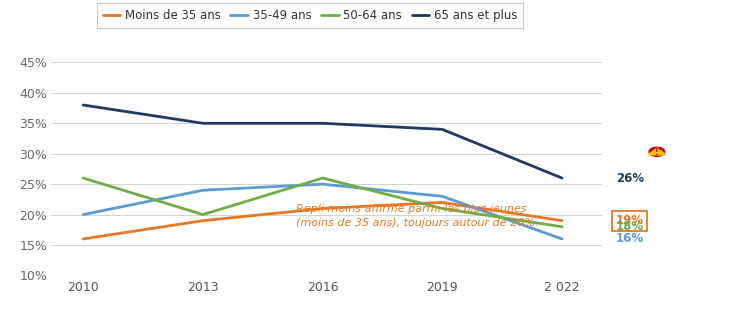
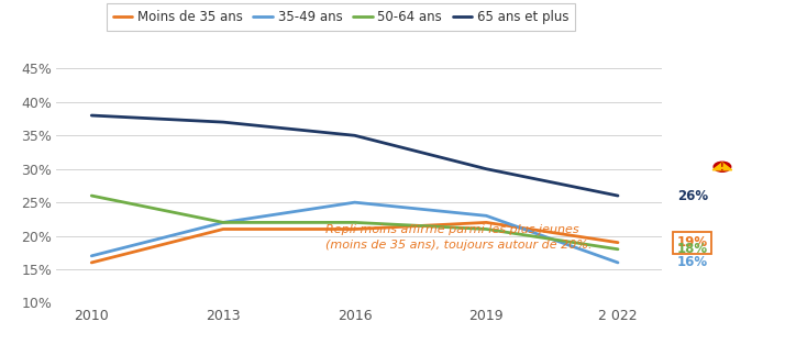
35-49 ans/2010: 20% -> 17%
Moins de 35 ans/2013: 19% -> 21%
35-49 ans/2013: 24% -> 22%
50-64 ans/2013: 20% -> 22%
65 ans et plus/2013: 35% -> 37%
50-64 ans/2016: 26% -> 22%
65 ans et plus/2019: 34% -> 30%
